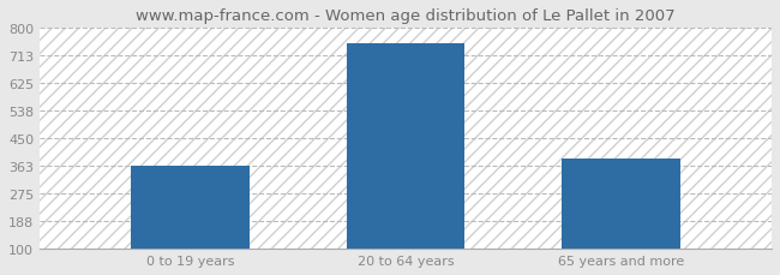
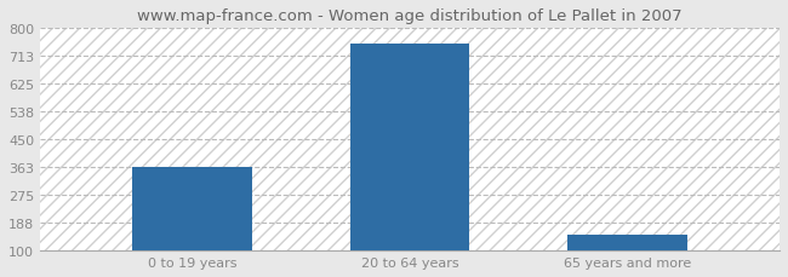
65 years and more: 385 -> 152
